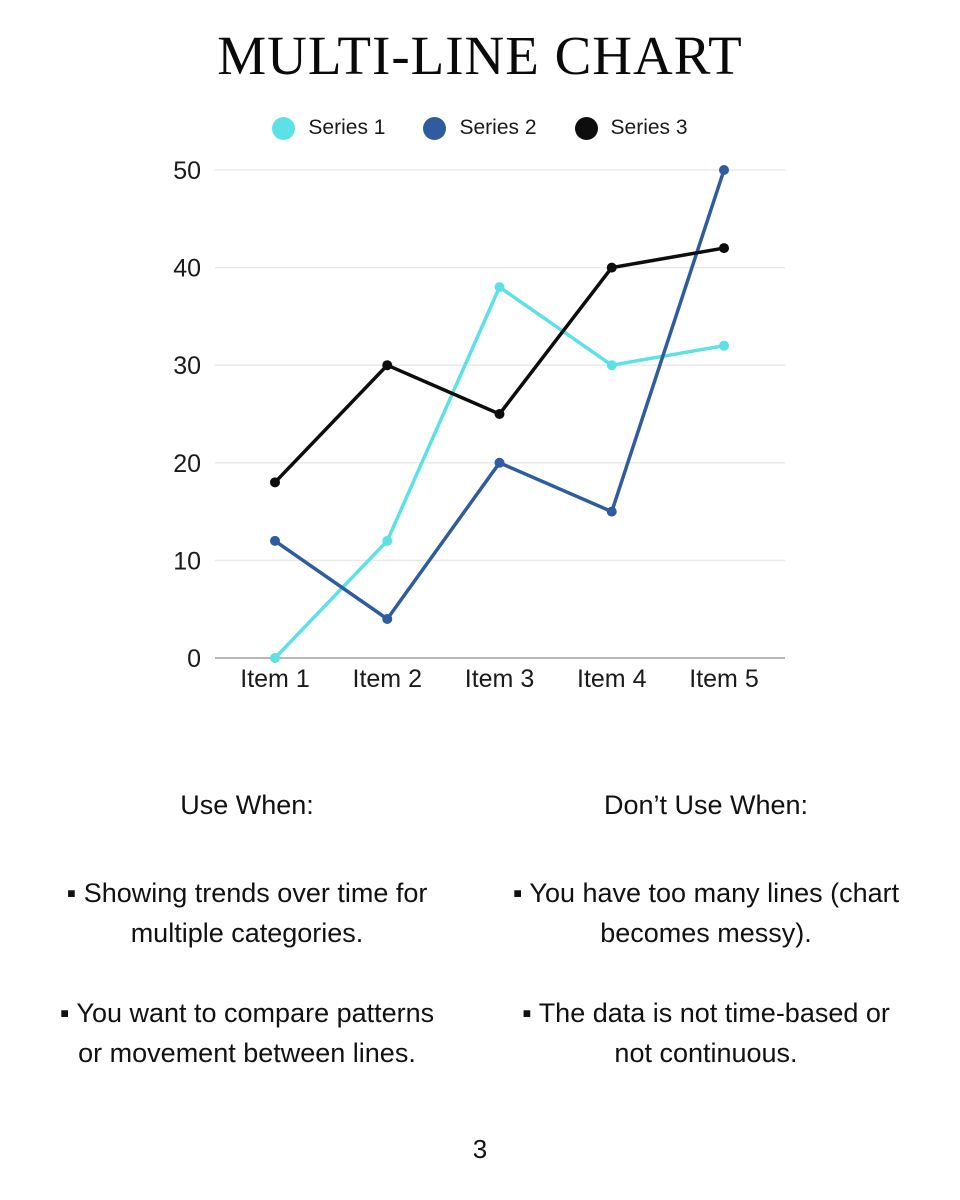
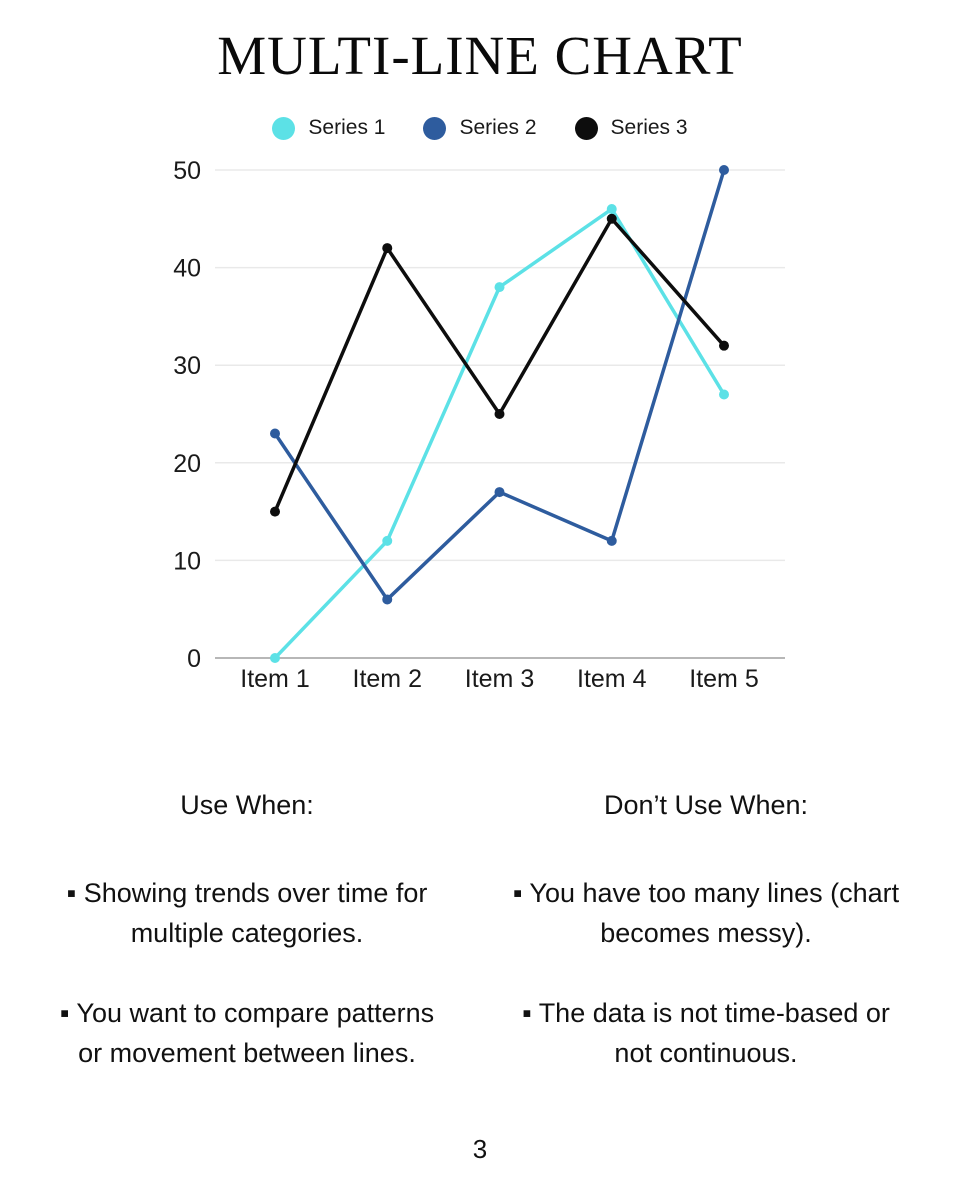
Series 2/Item 1: 12 -> 23
Series 3/Item 1: 18 -> 15
Series 2/Item 2: 4 -> 6
Series 3/Item 2: 30 -> 42
Series 2/Item 3: 20 -> 17
Series 1/Item 4: 30 -> 46
Series 2/Item 4: 15 -> 12
Series 3/Item 4: 40 -> 45
Series 1/Item 5: 32 -> 27
Series 3/Item 5: 42 -> 32
